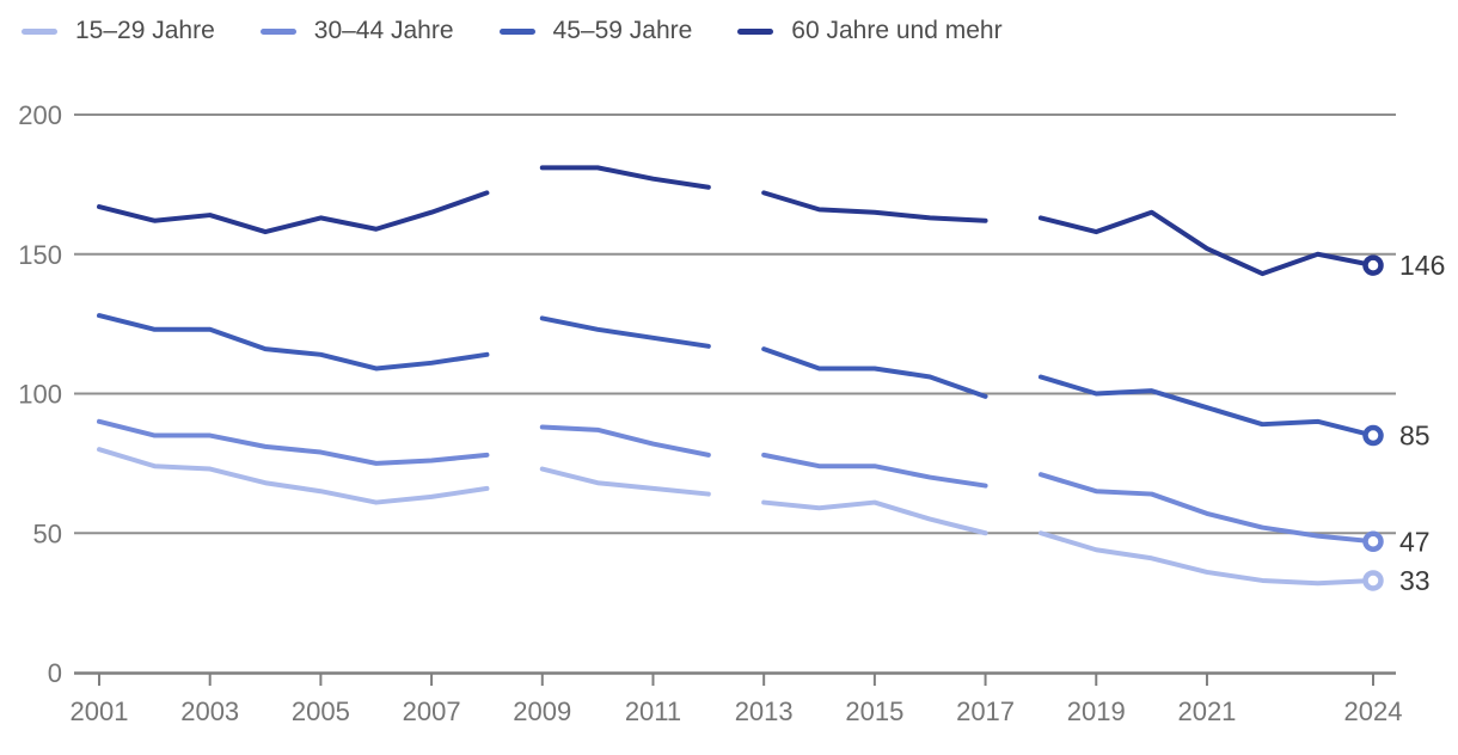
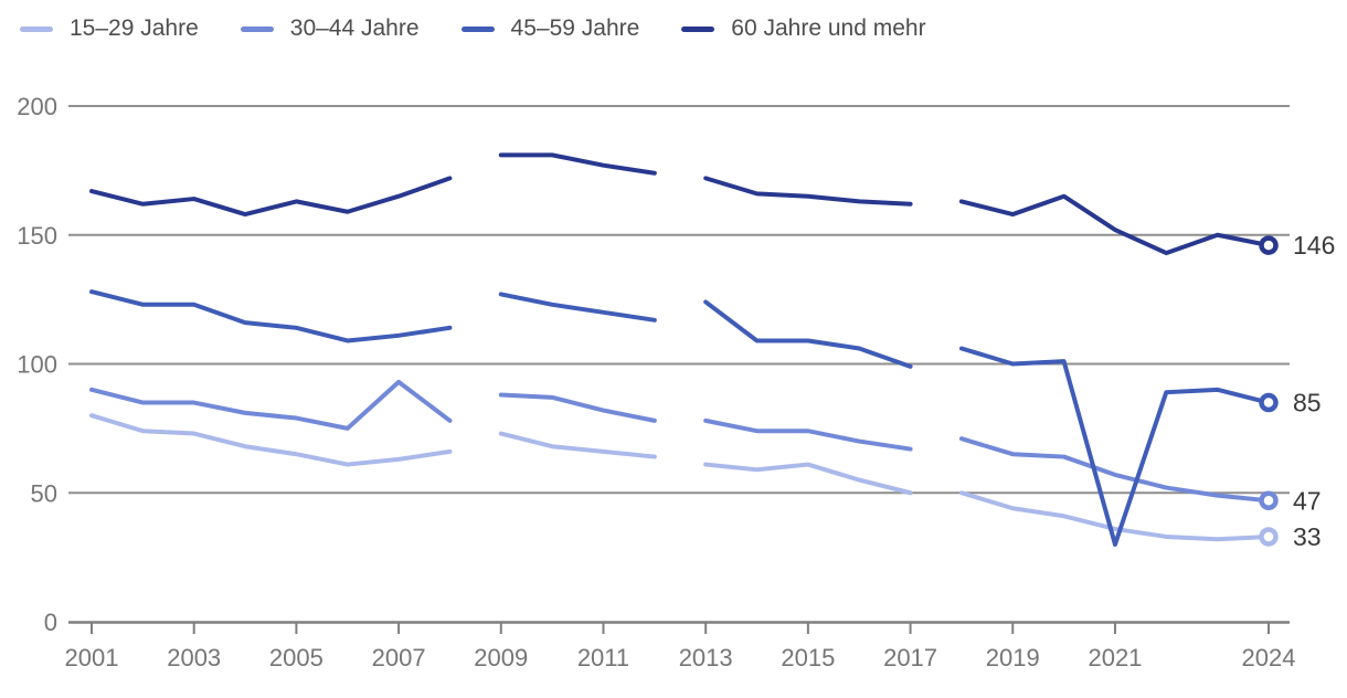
30–44 Jahre/2007: 76 -> 93
45–59 Jahre/2013: 116 -> 124
45–59 Jahre/2021: 95 -> 30
